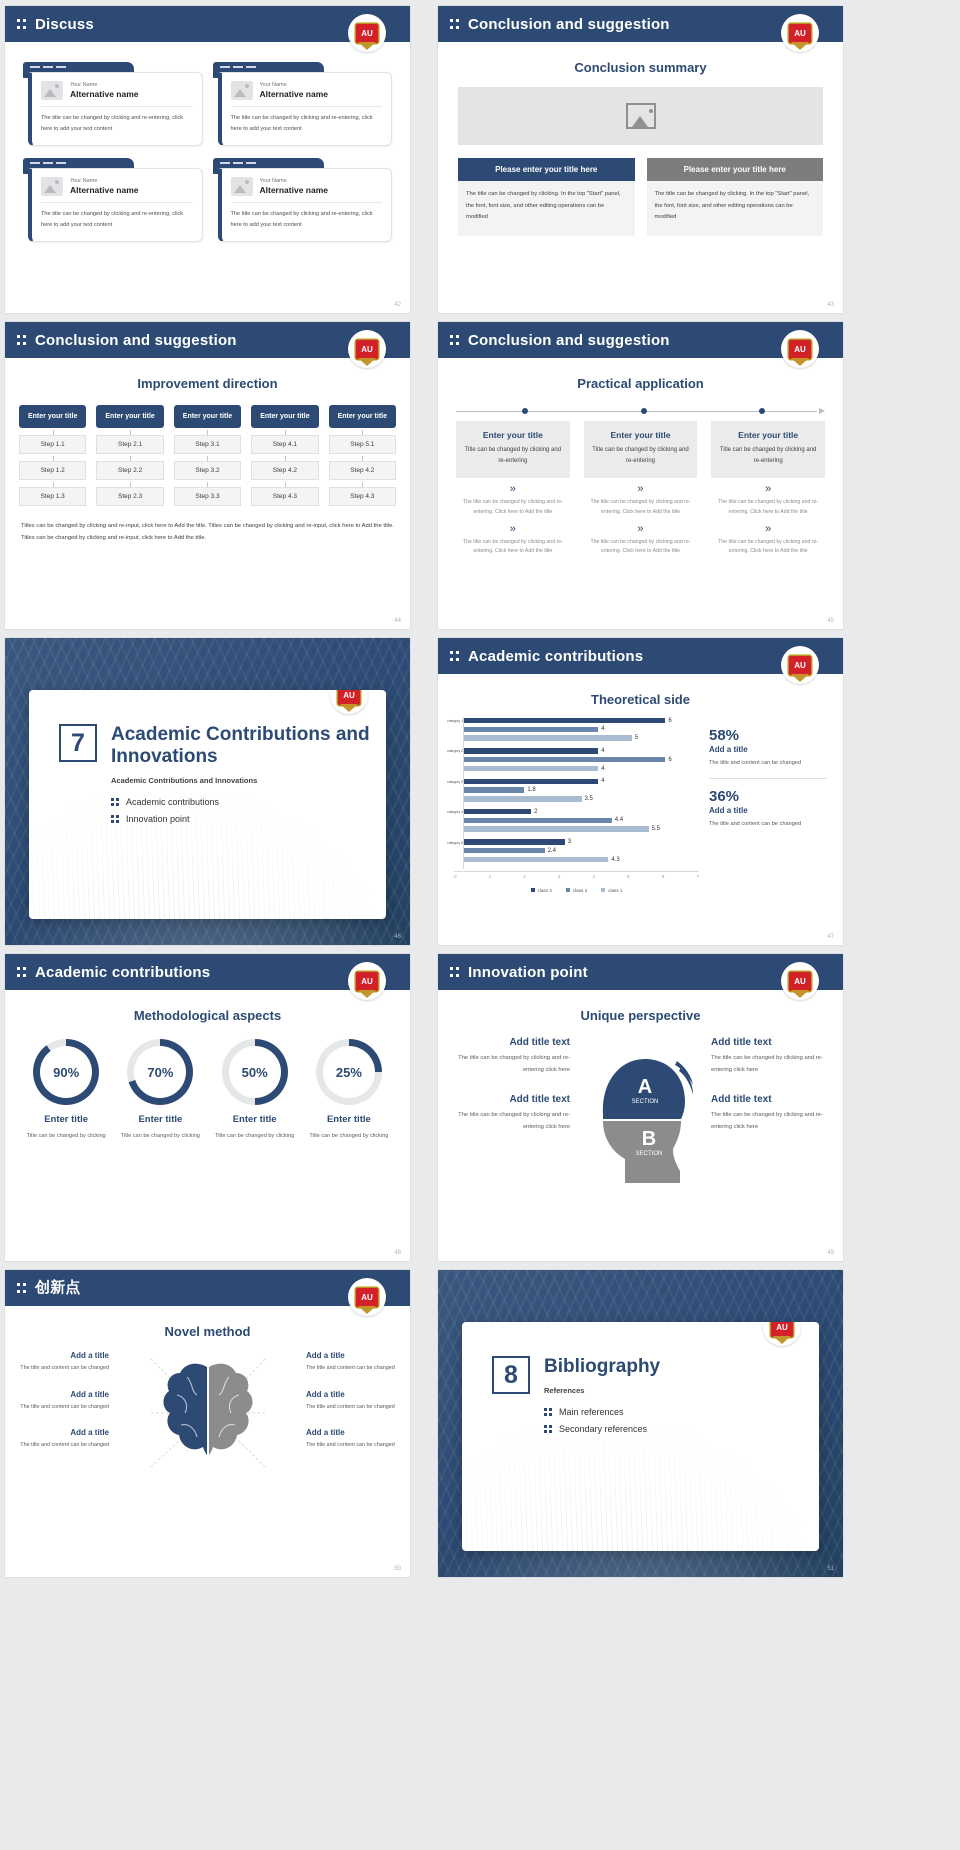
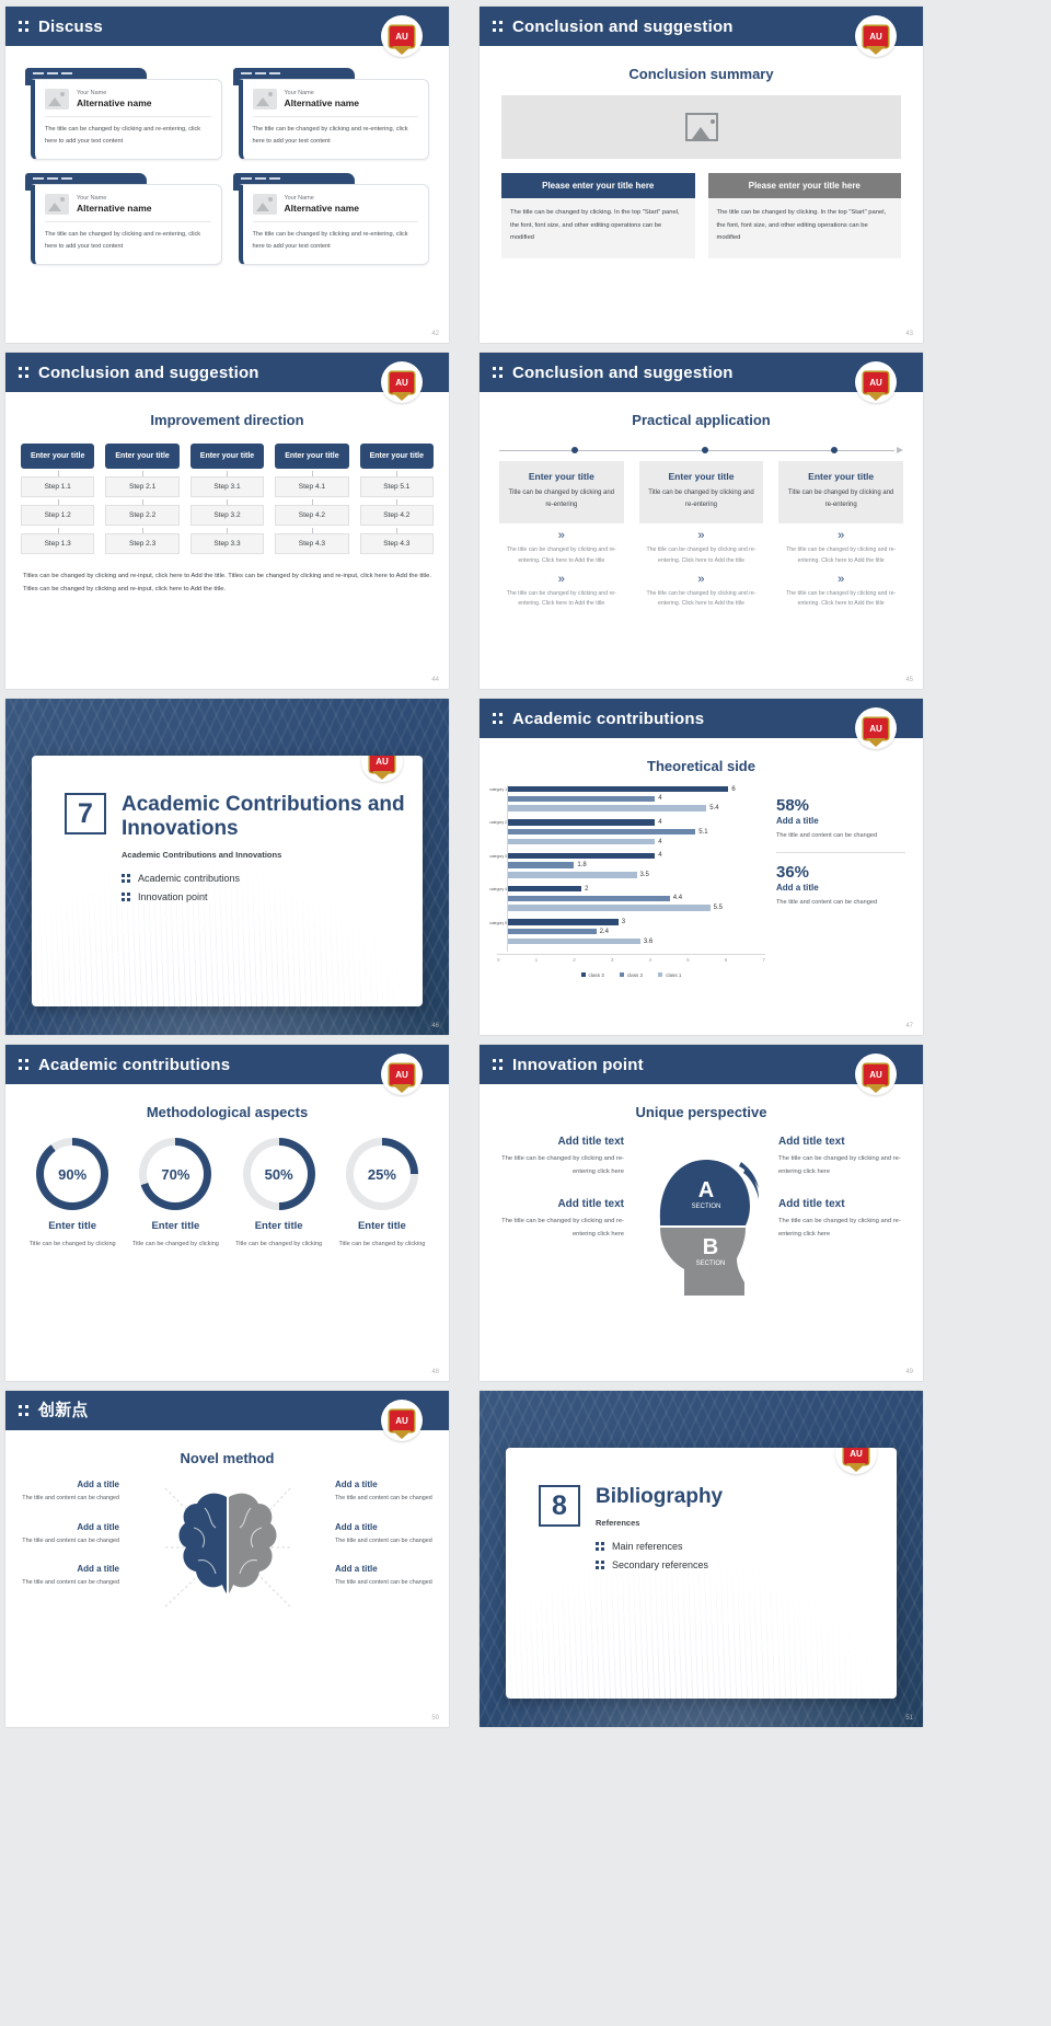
class 1/category 1: 5 -> 5.4
class 2/category 2: 6 -> 5.1
class 1/category 5: 4.3 -> 3.6
